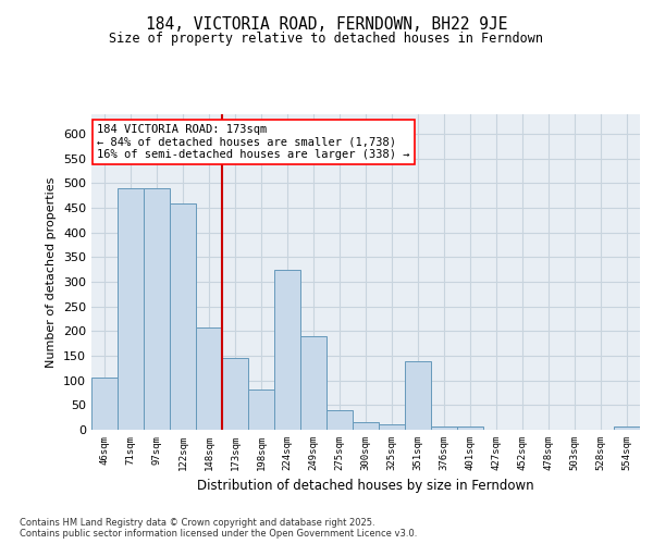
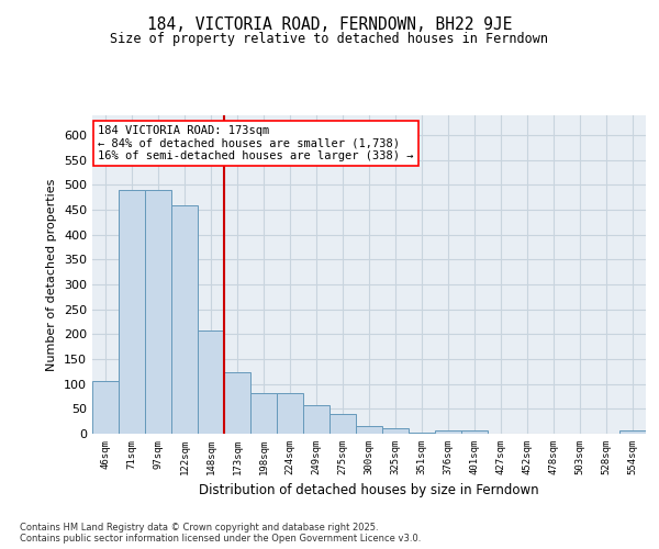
173sqm: 145 -> 123
224sqm: 325 -> 82
249sqm: 190 -> 57
351sqm: 140 -> 3
